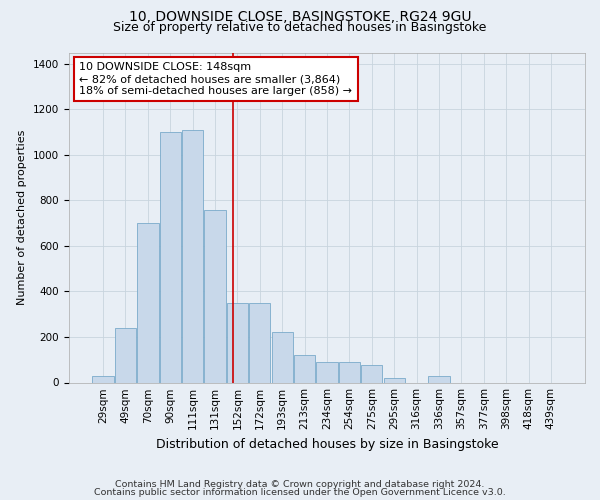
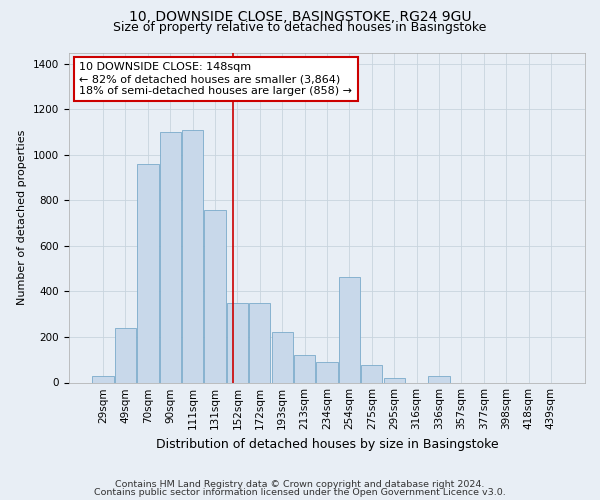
70sqm: 700 -> 960
254sqm: 90 -> 465
